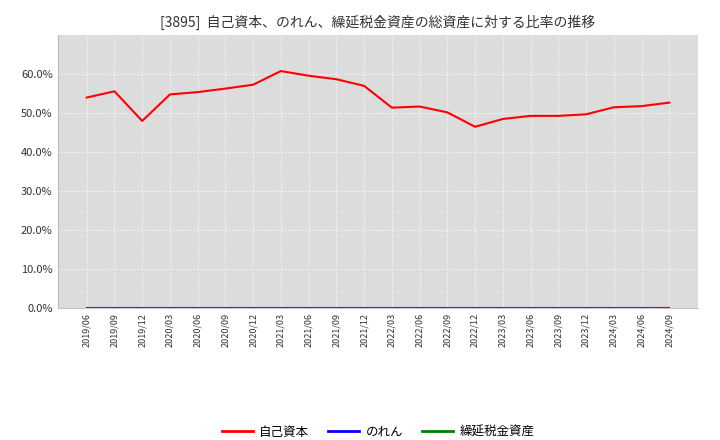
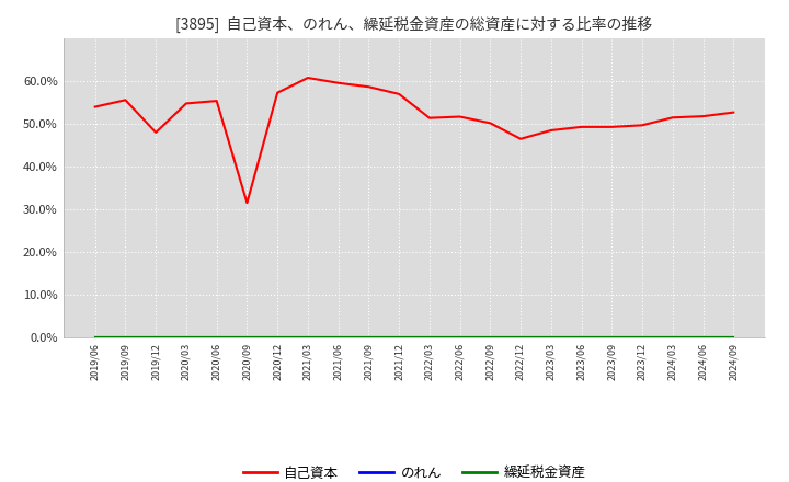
自己資本/2020/09: 56.3% -> 31.5%
